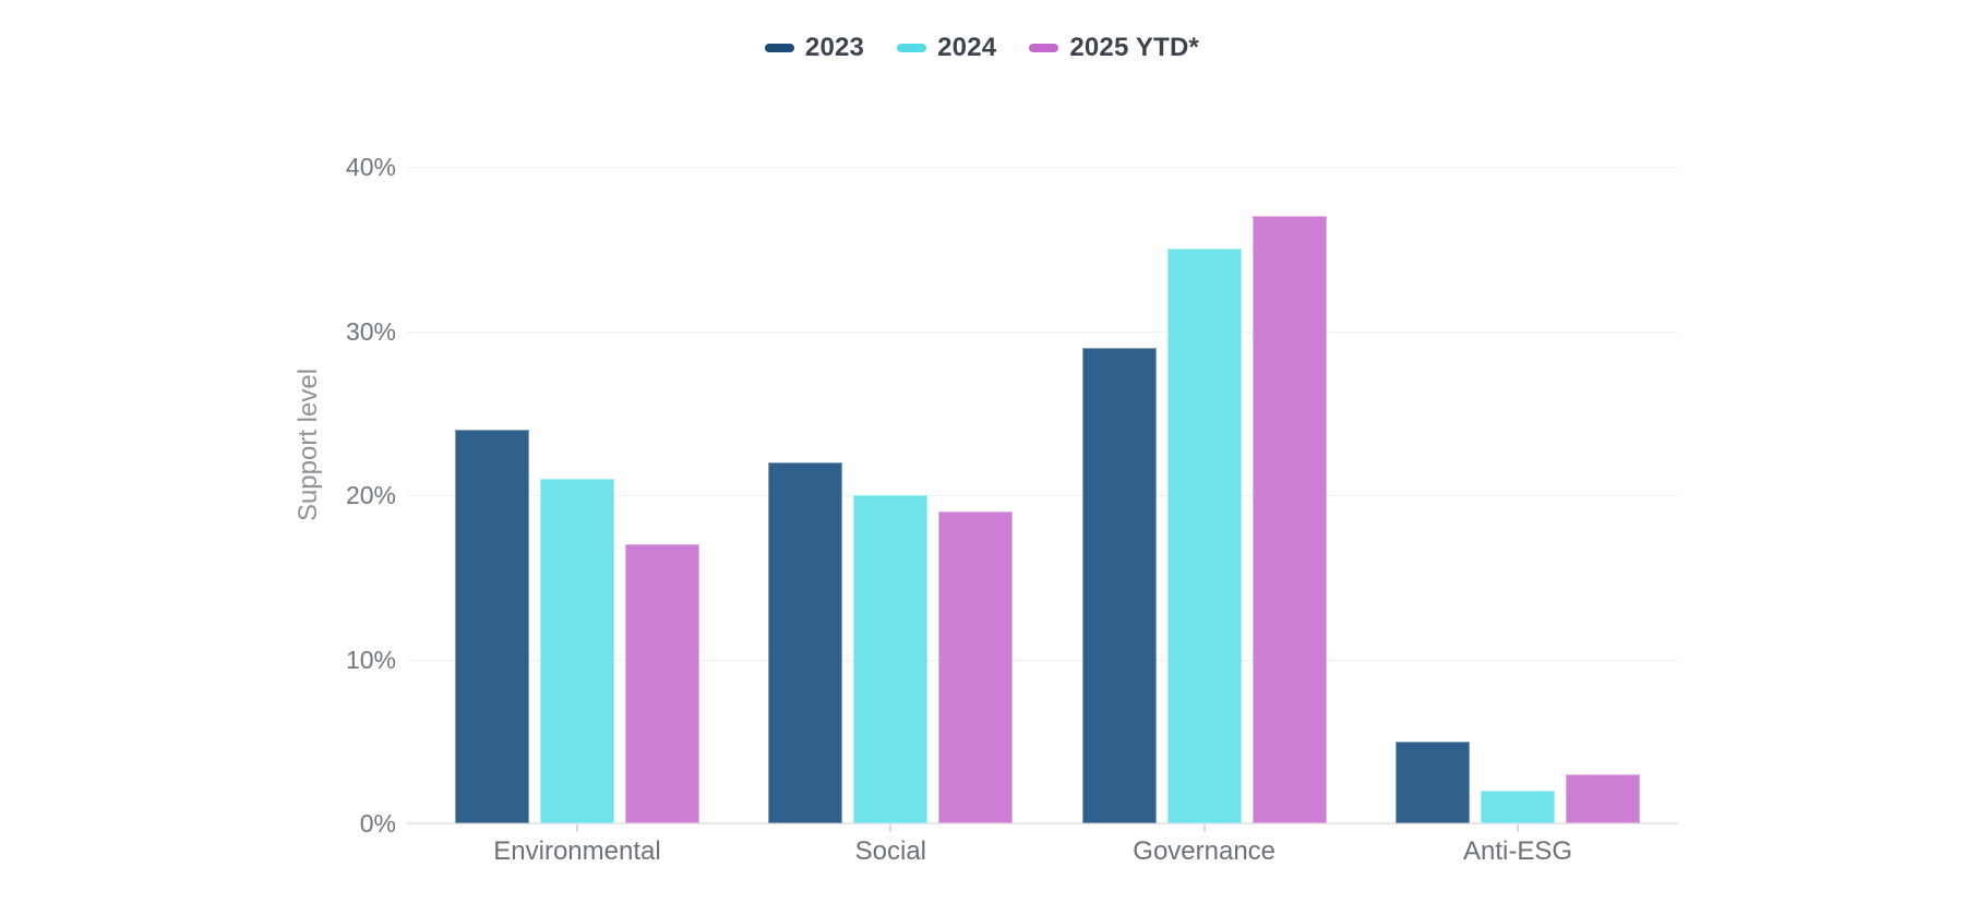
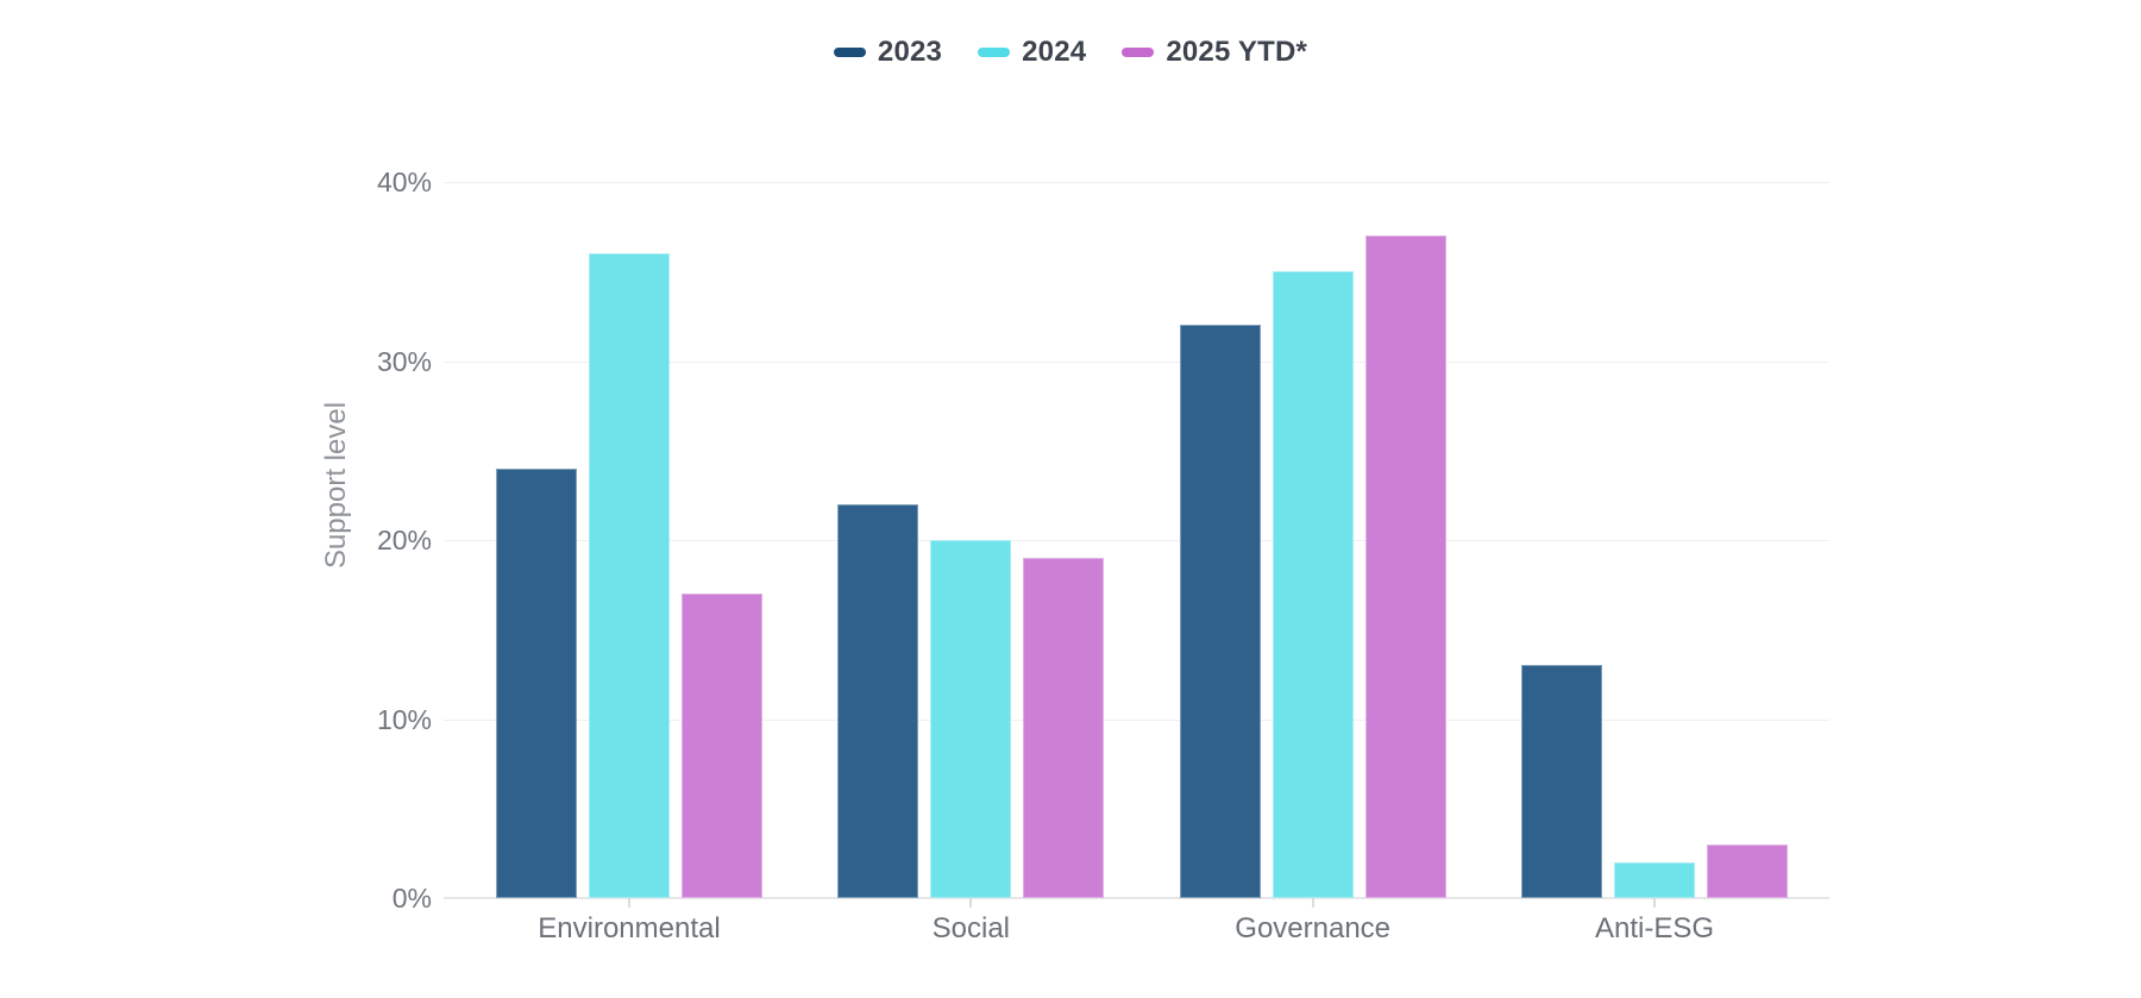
2024/Environmental: 21% -> 36%
2023/Governance: 29% -> 32%
2023/Anti-ESG: 5% -> 13%
